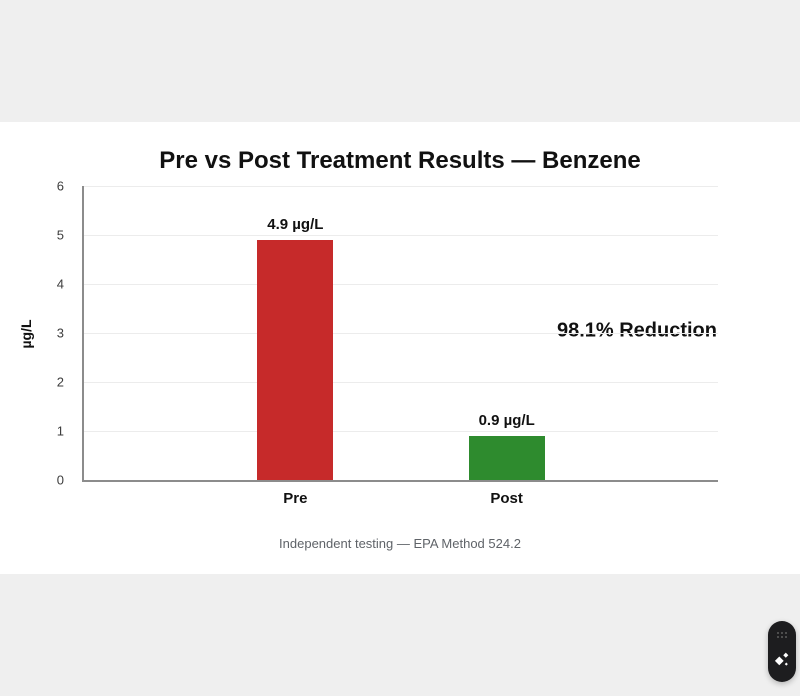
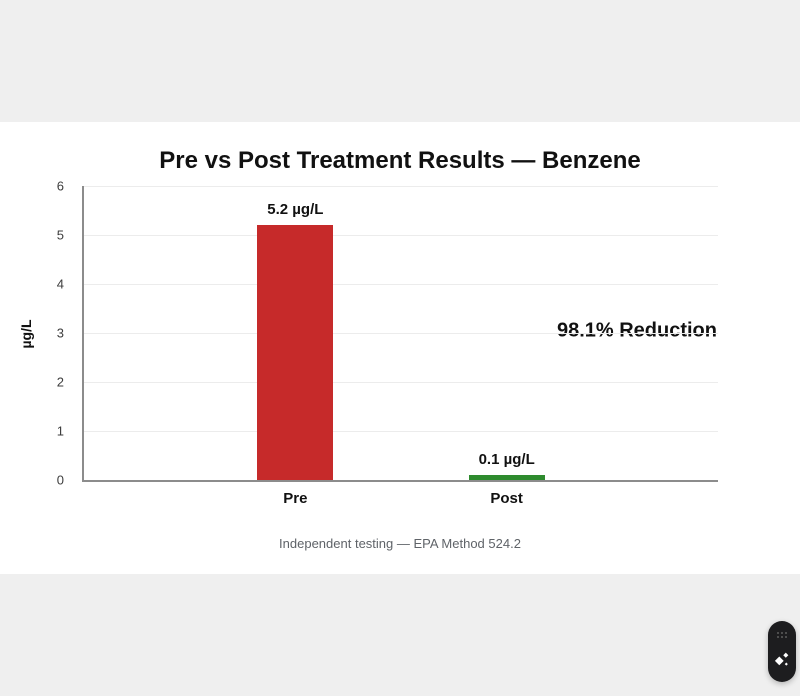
Pre: 4.9 -> 5.2
Post: 0.9 -> 0.1
